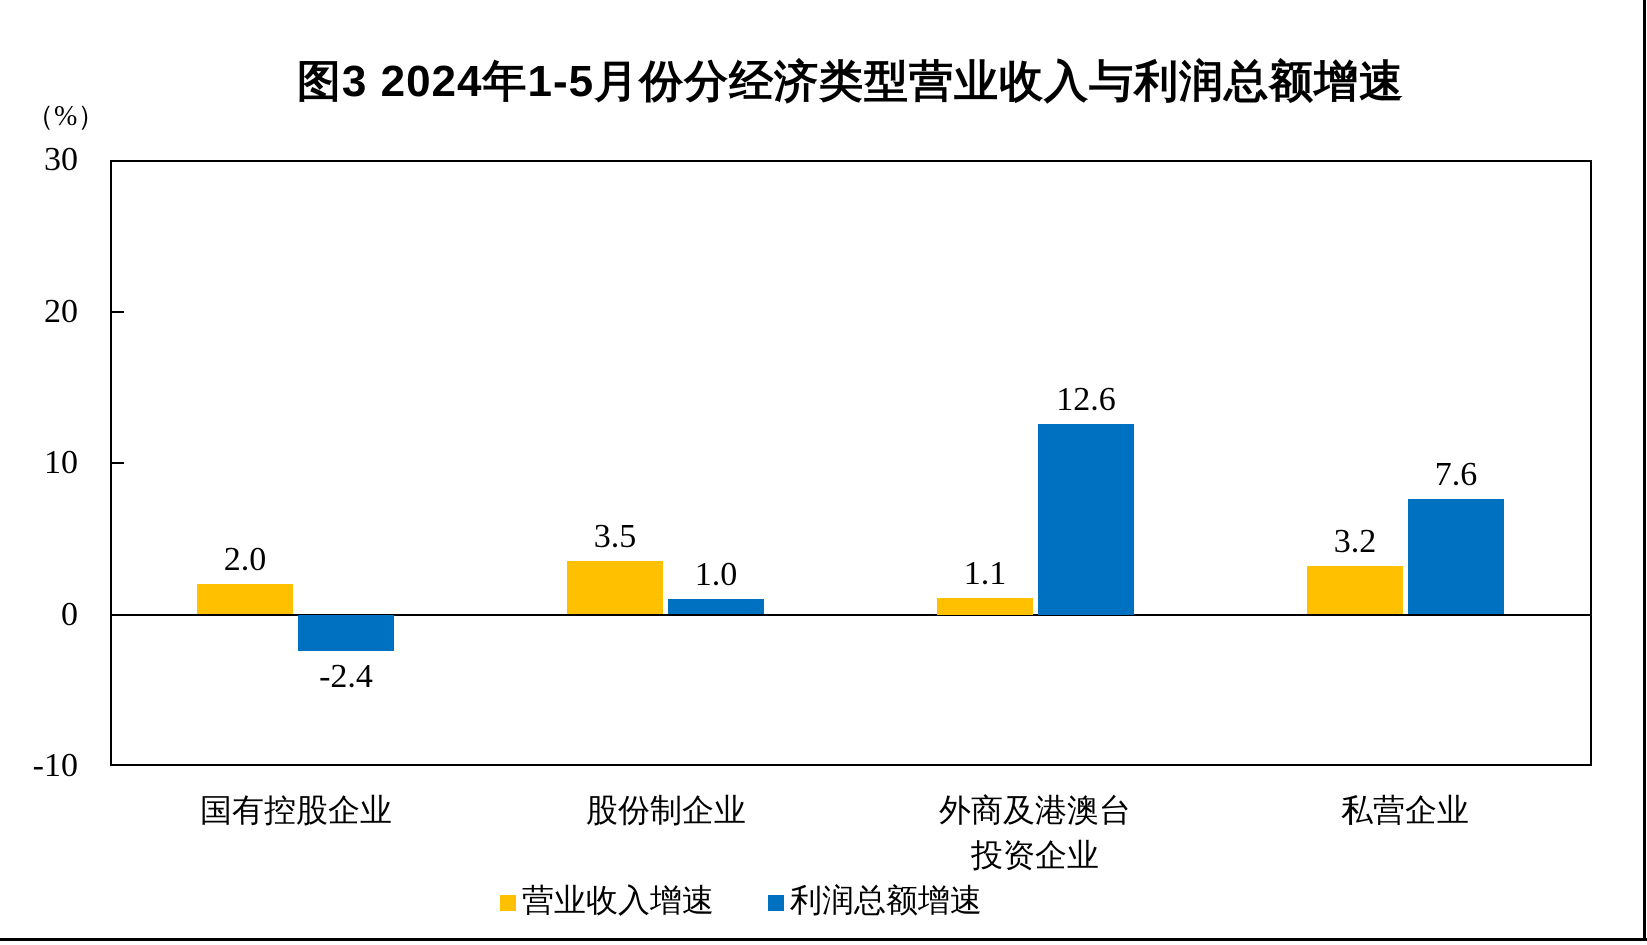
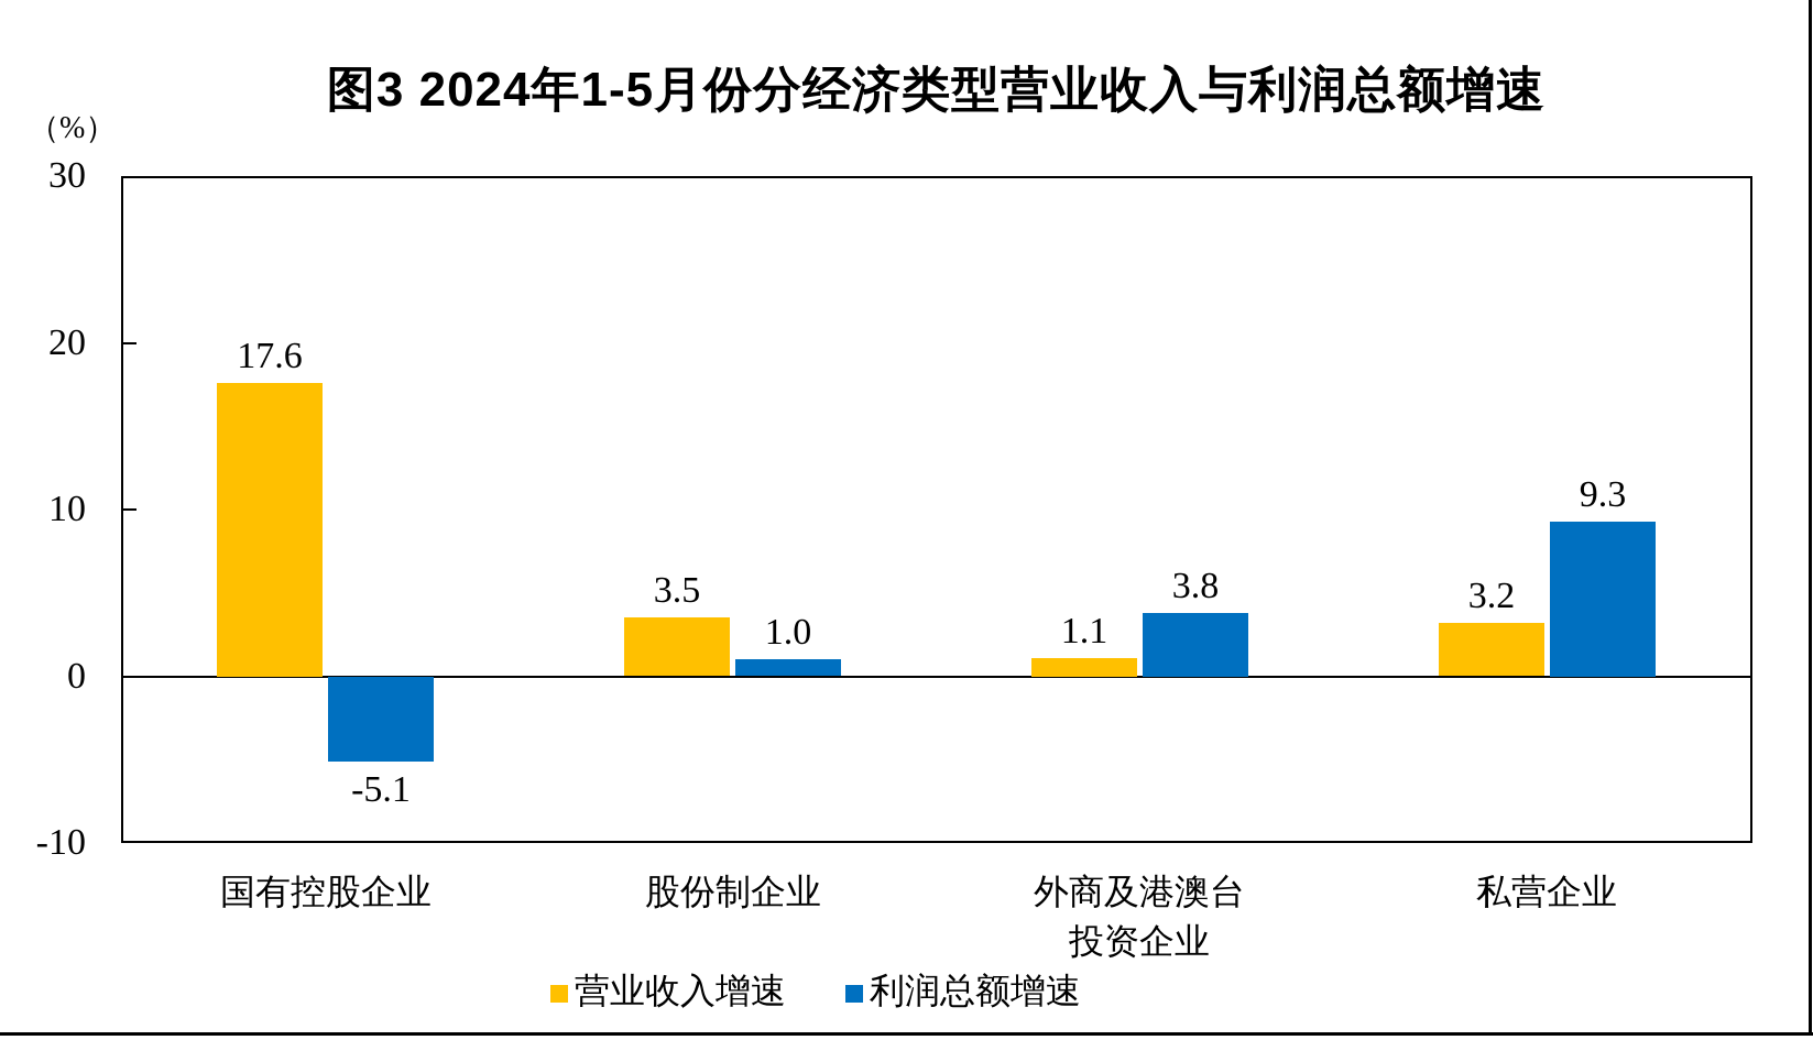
营业收入增速/国有控股企业: 2.0 -> 17.6
利润总额增速/国有控股企业: -2.4 -> -5.1
利润总额增速/外商及港澳台投资企业: 12.6 -> 3.8
利润总额增速/私营企业: 7.6 -> 9.3
